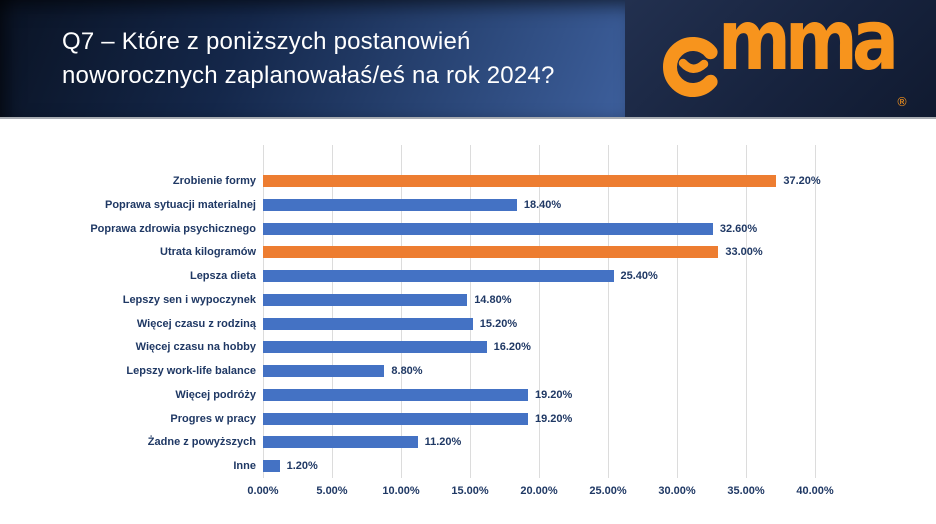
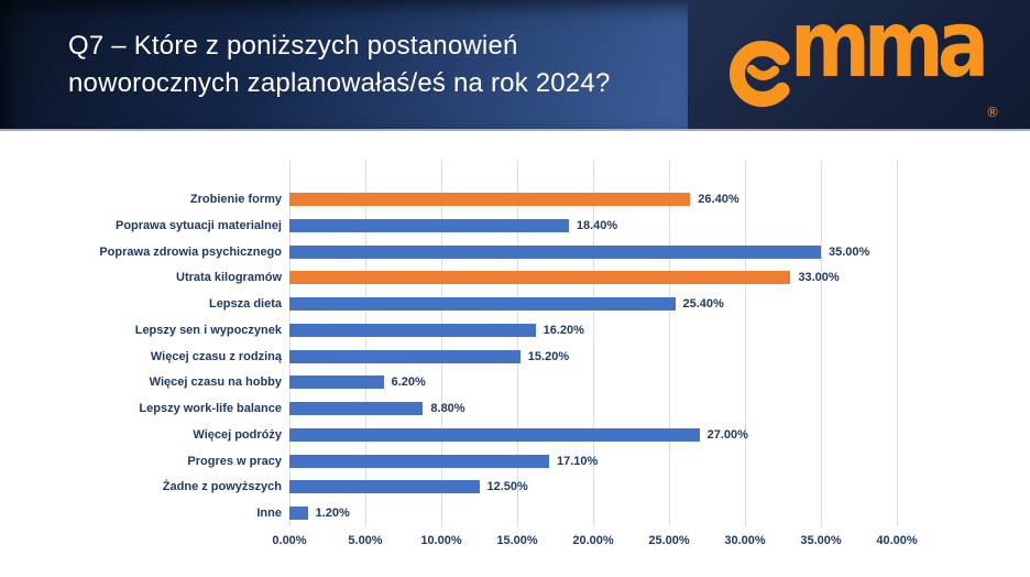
Zrobienie formy: 37.20% -> 26.40%
Poprawa zdrowia psychicznego: 32.60% -> 35.00%
Lepszy sen i wypoczynek: 14.80% -> 16.20%
Więcej czasu na hobby: 16.20% -> 6.20%
Więcej podróży: 19.20% -> 27.00%
Progres w pracy: 19.20% -> 17.10%
Żadne z powyższych: 11.20% -> 12.50%
